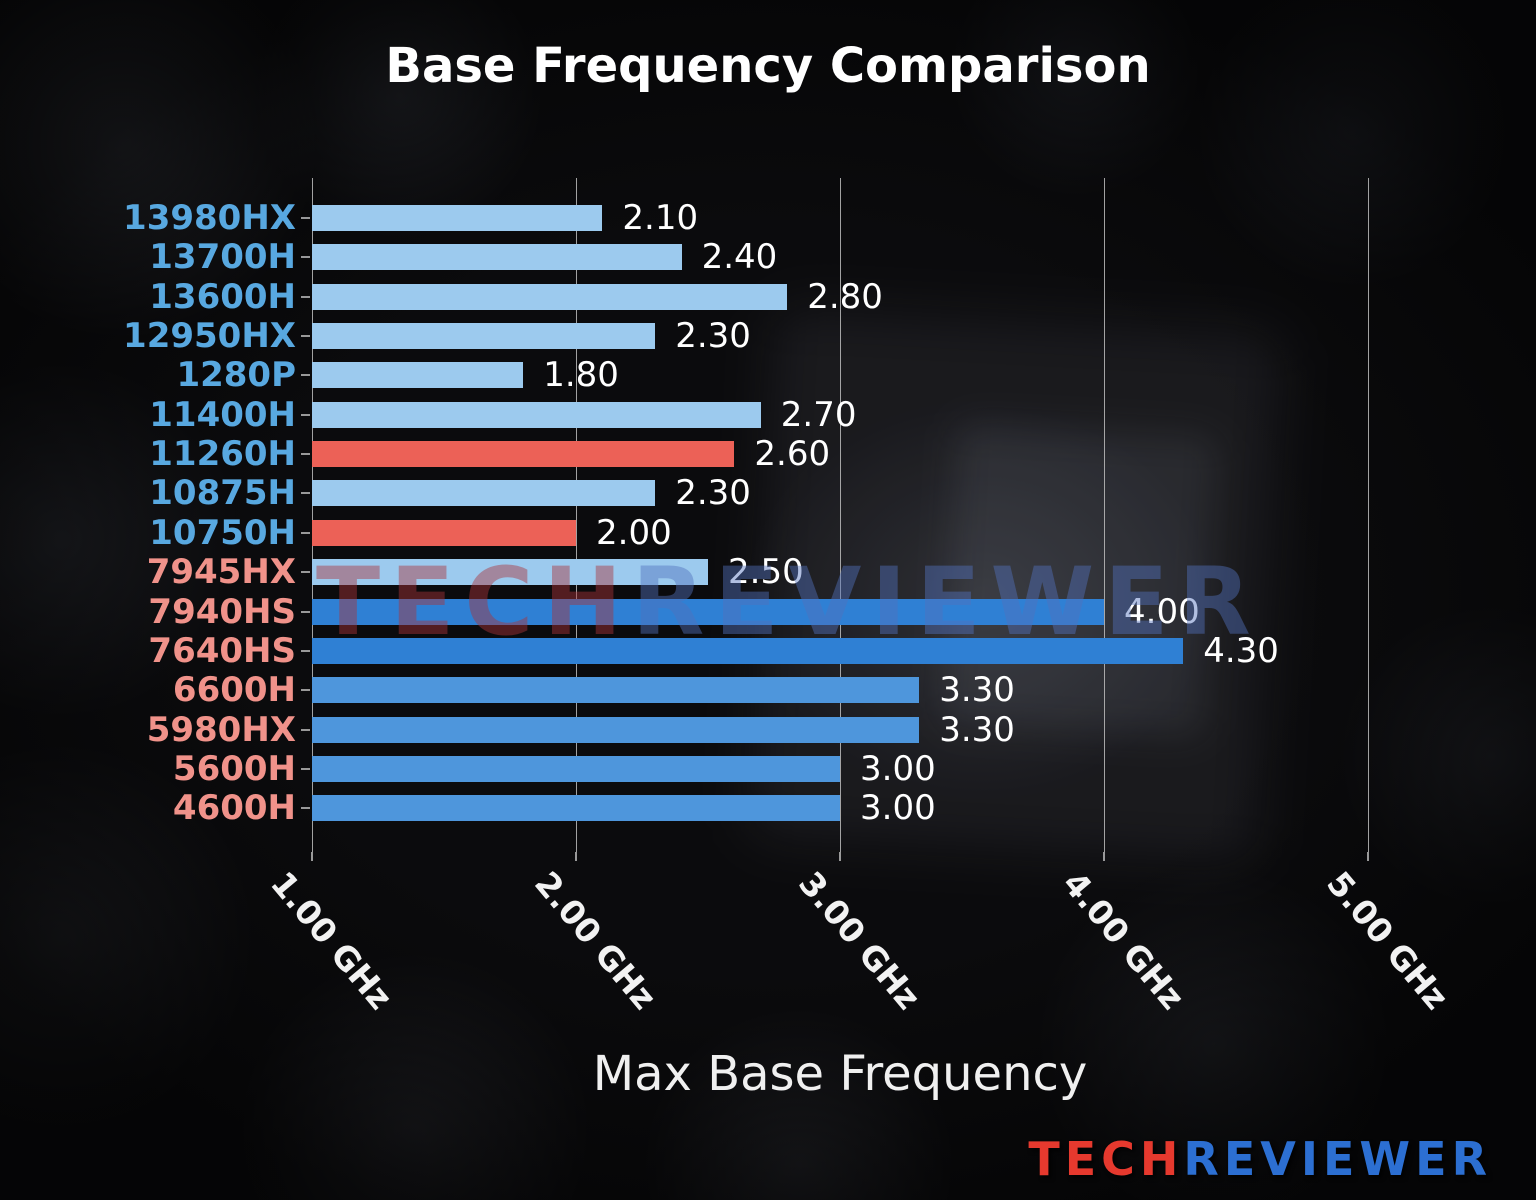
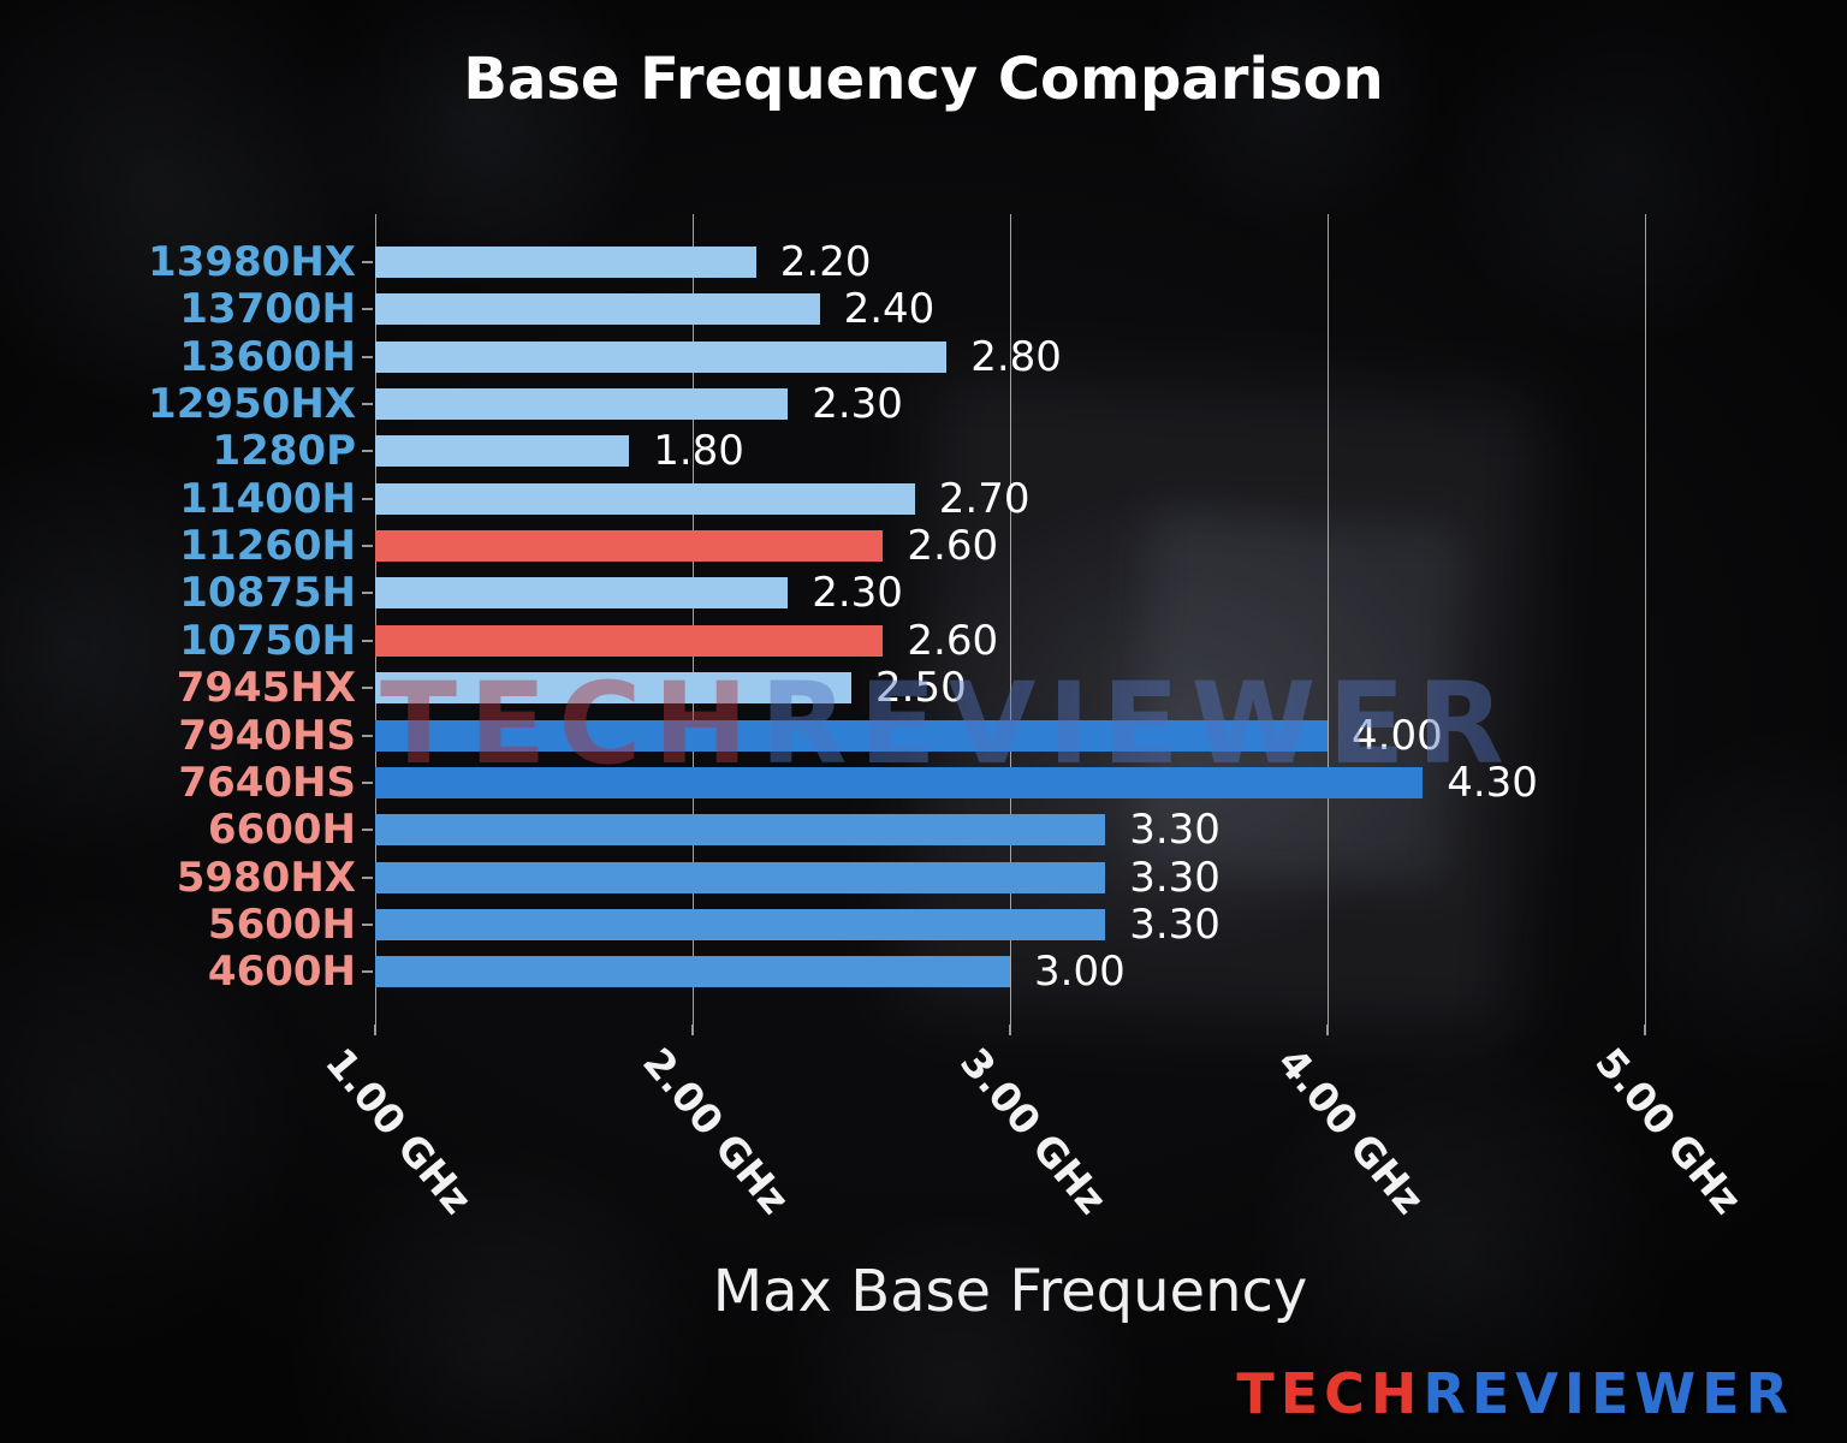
13980HX: 2.10 -> 2.20
10750H: 2.00 -> 2.60
5600H: 3.00 -> 3.30
